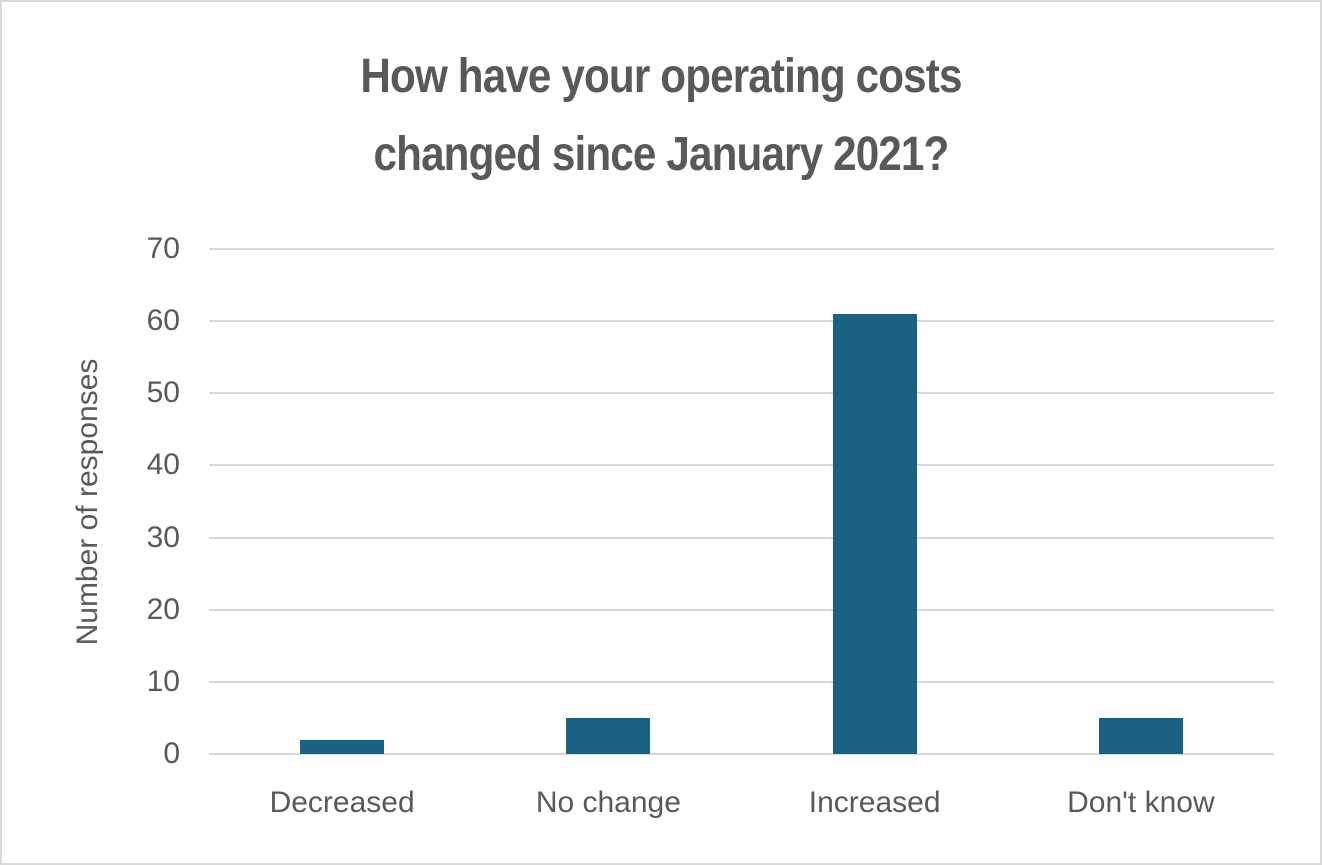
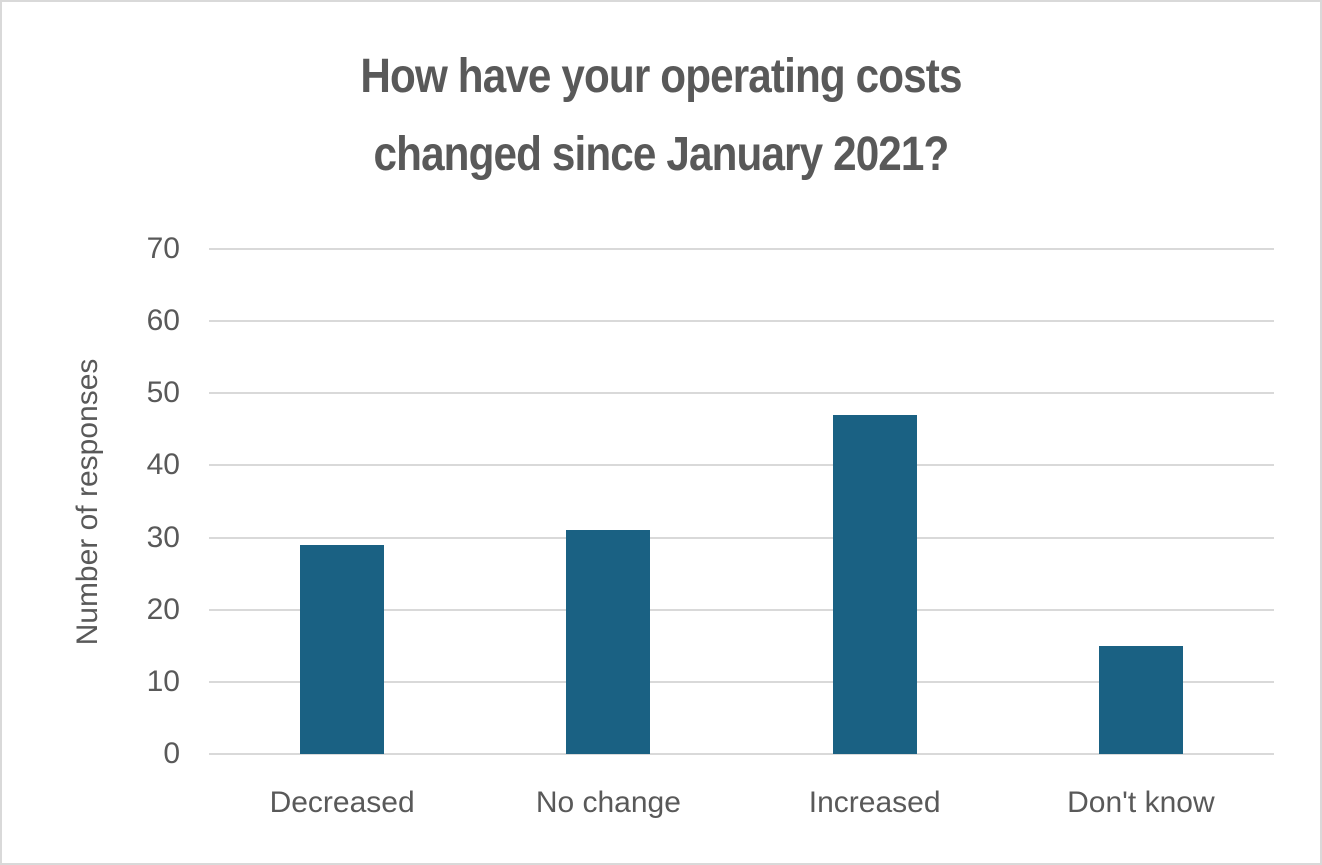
Decreased: 2 -> 29
No change: 5 -> 31
Increased: 61 -> 47
Don't know: 5 -> 15
